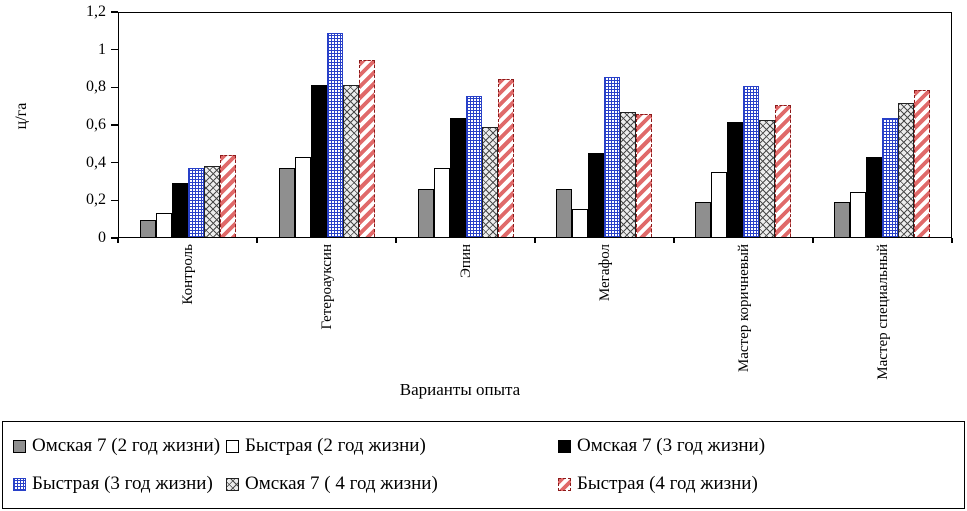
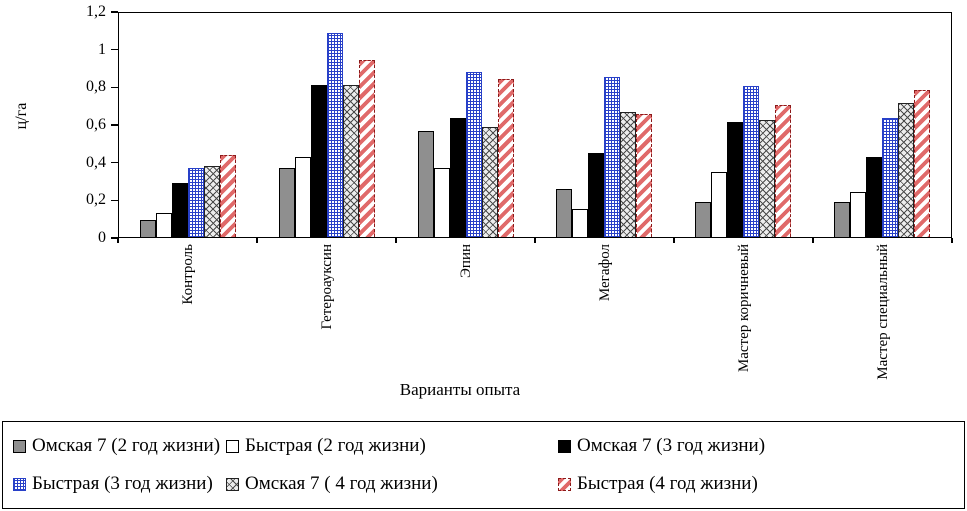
Омская 7 (2 год жизни)/Эпин: 0,26 -> 0,57
Быстрая (3 год жизни)/Эпин: 0,76 -> 0,89
